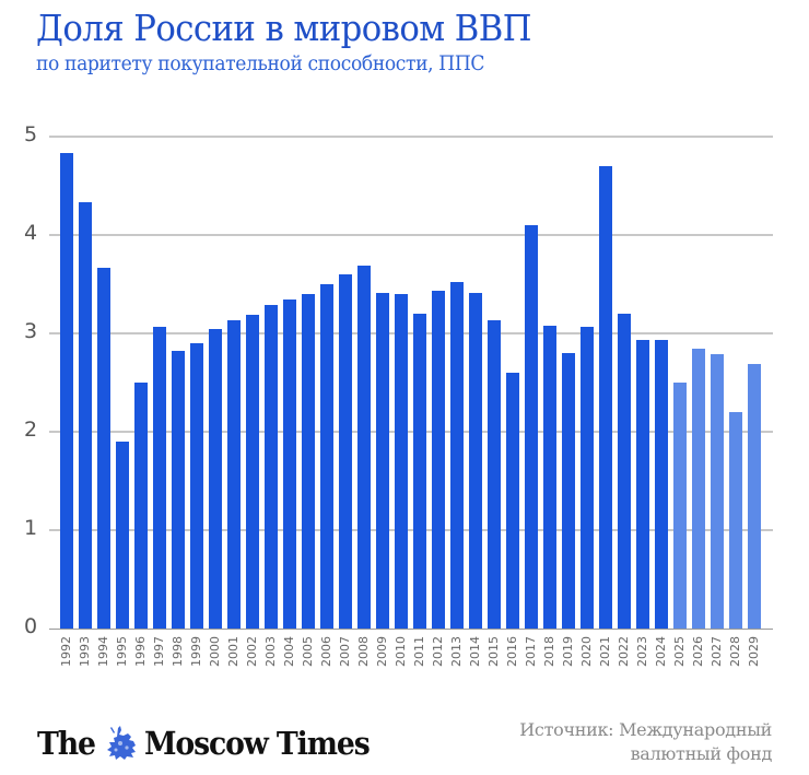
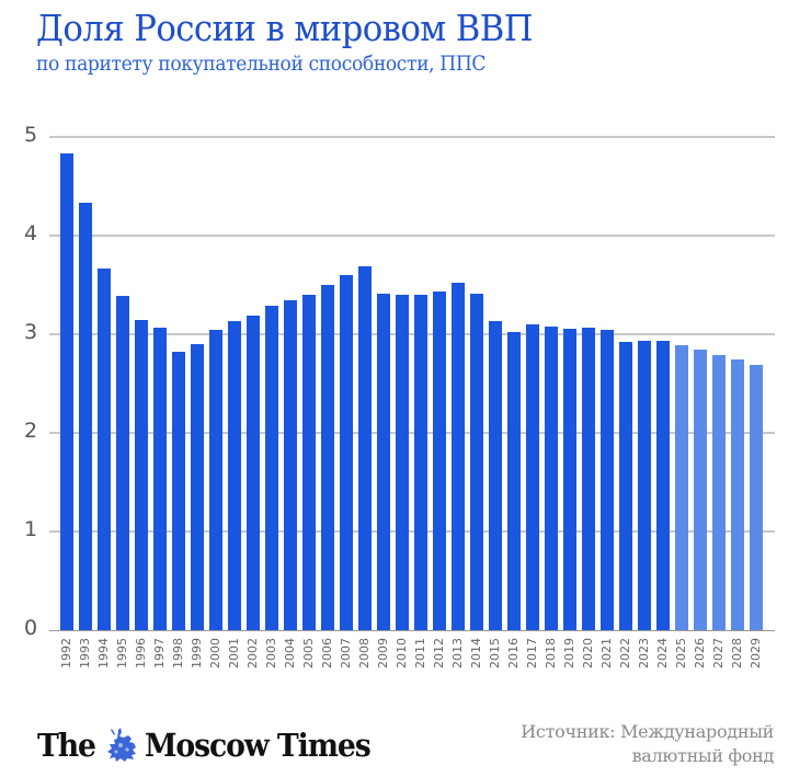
1995: 1.9 -> 3.4
1996: 2.5 -> 3.1
2011: 3.2 -> 3.4
2016: 2.6 -> 3.0
2017: 4.1 -> 3.1
2019: 2.8 -> 3.1
2021: 4.7 -> 3.0
2022: 3.2 -> 2.9
2025: 2.5 -> 2.9
2028: 2.2 -> 2.7
